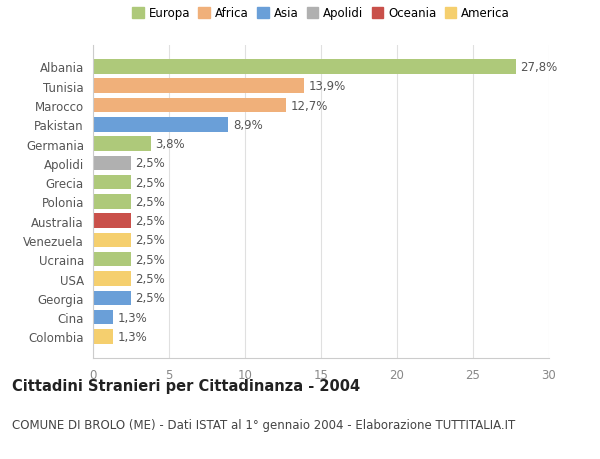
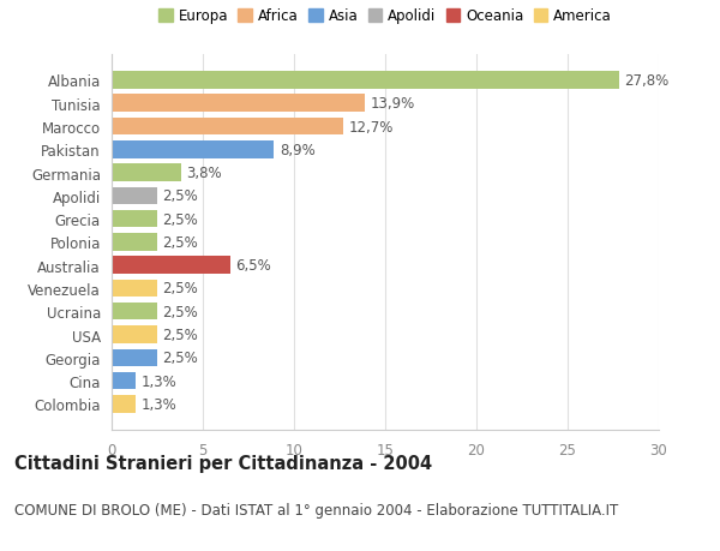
Australia: 2,5% -> 6,5%
